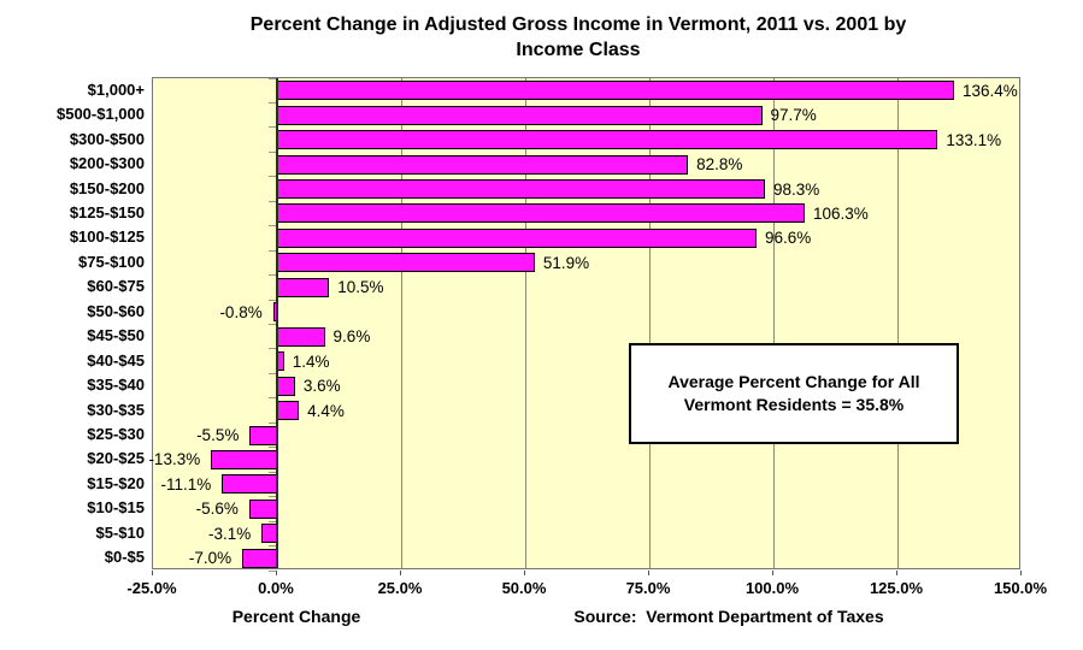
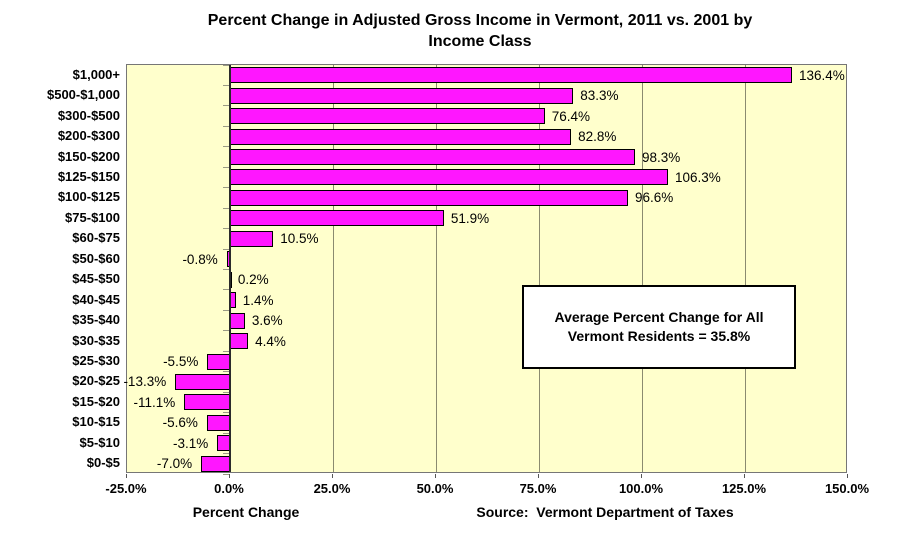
$500-$1,000: 97.7% -> 83.3%
$300-$500: 133.1% -> 76.4%
$45-$50: 9.6% -> 0.2%
